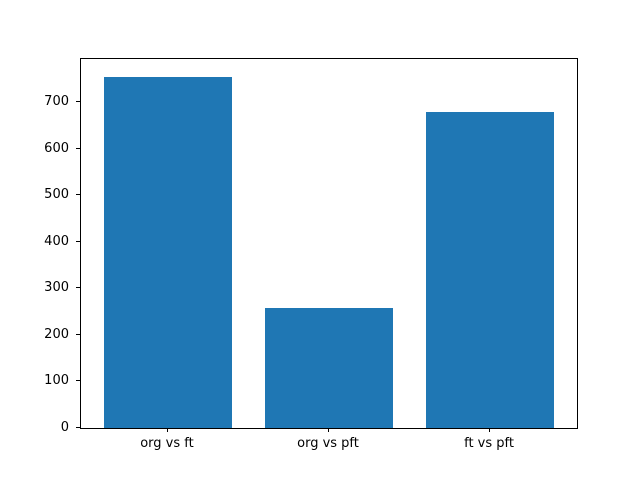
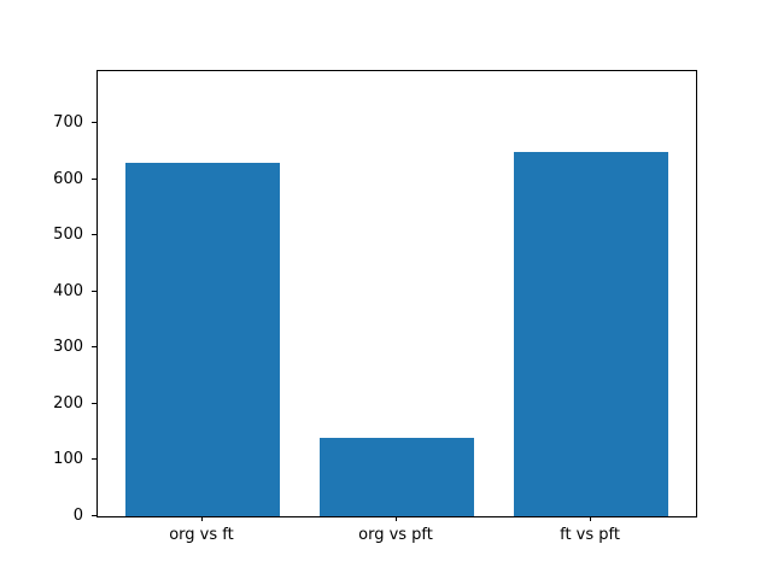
org vs ft: 760 -> 630
org vs pft: 260 -> 140
ft vs pft: 680 -> 650
